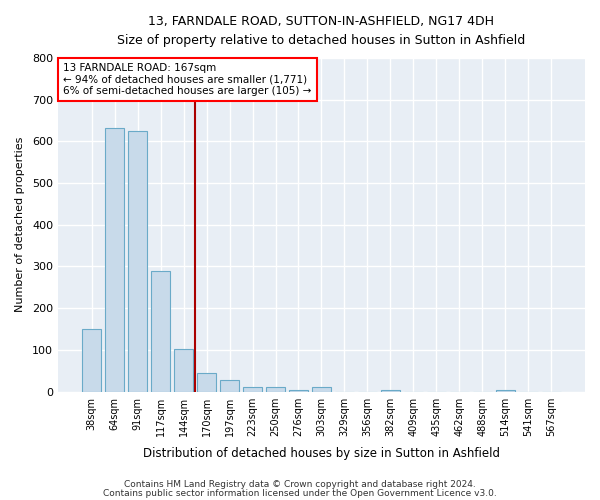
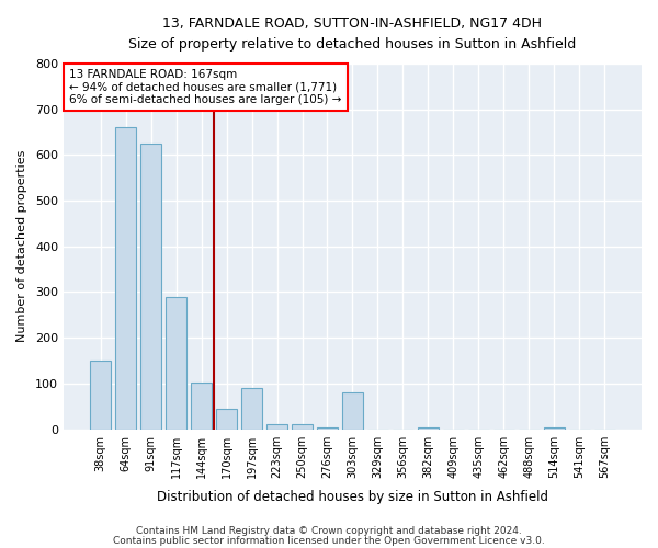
64sqm: 632 -> 660
197sqm: 28 -> 90
303sqm: 10 -> 80
